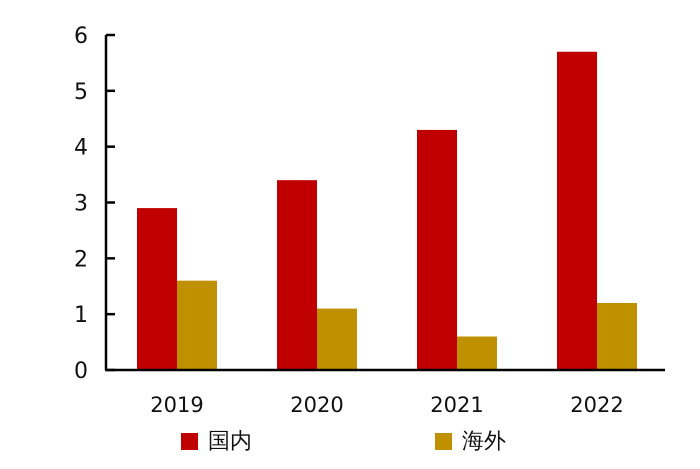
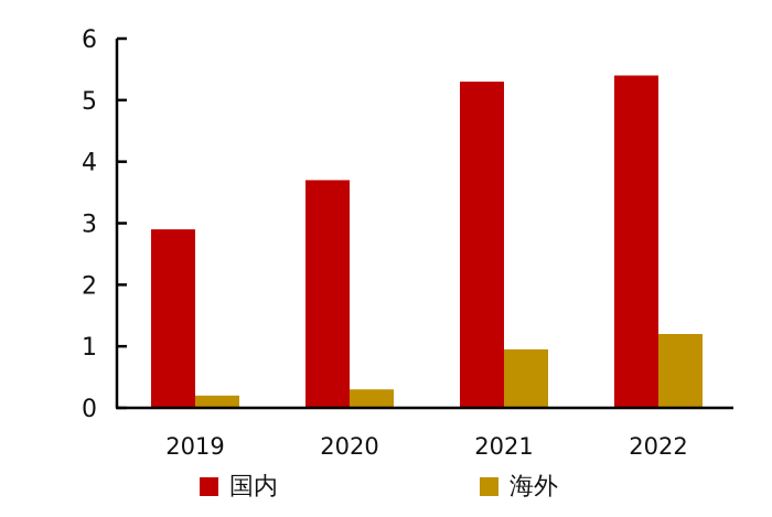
海外/2019: 1.6 -> 0.2
国内/2020: 3.4 -> 3.7
海外/2020: 1.1 -> 0.3
国内/2021: 4.3 -> 5.3
海外/2021: 0.6 -> 0.9
国内/2022: 5.7 -> 5.4
